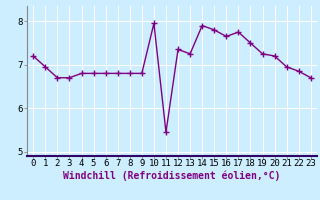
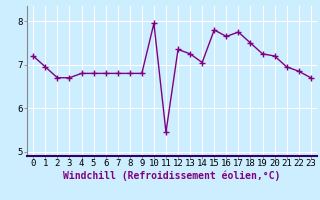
14: 7.90 -> 7.05
